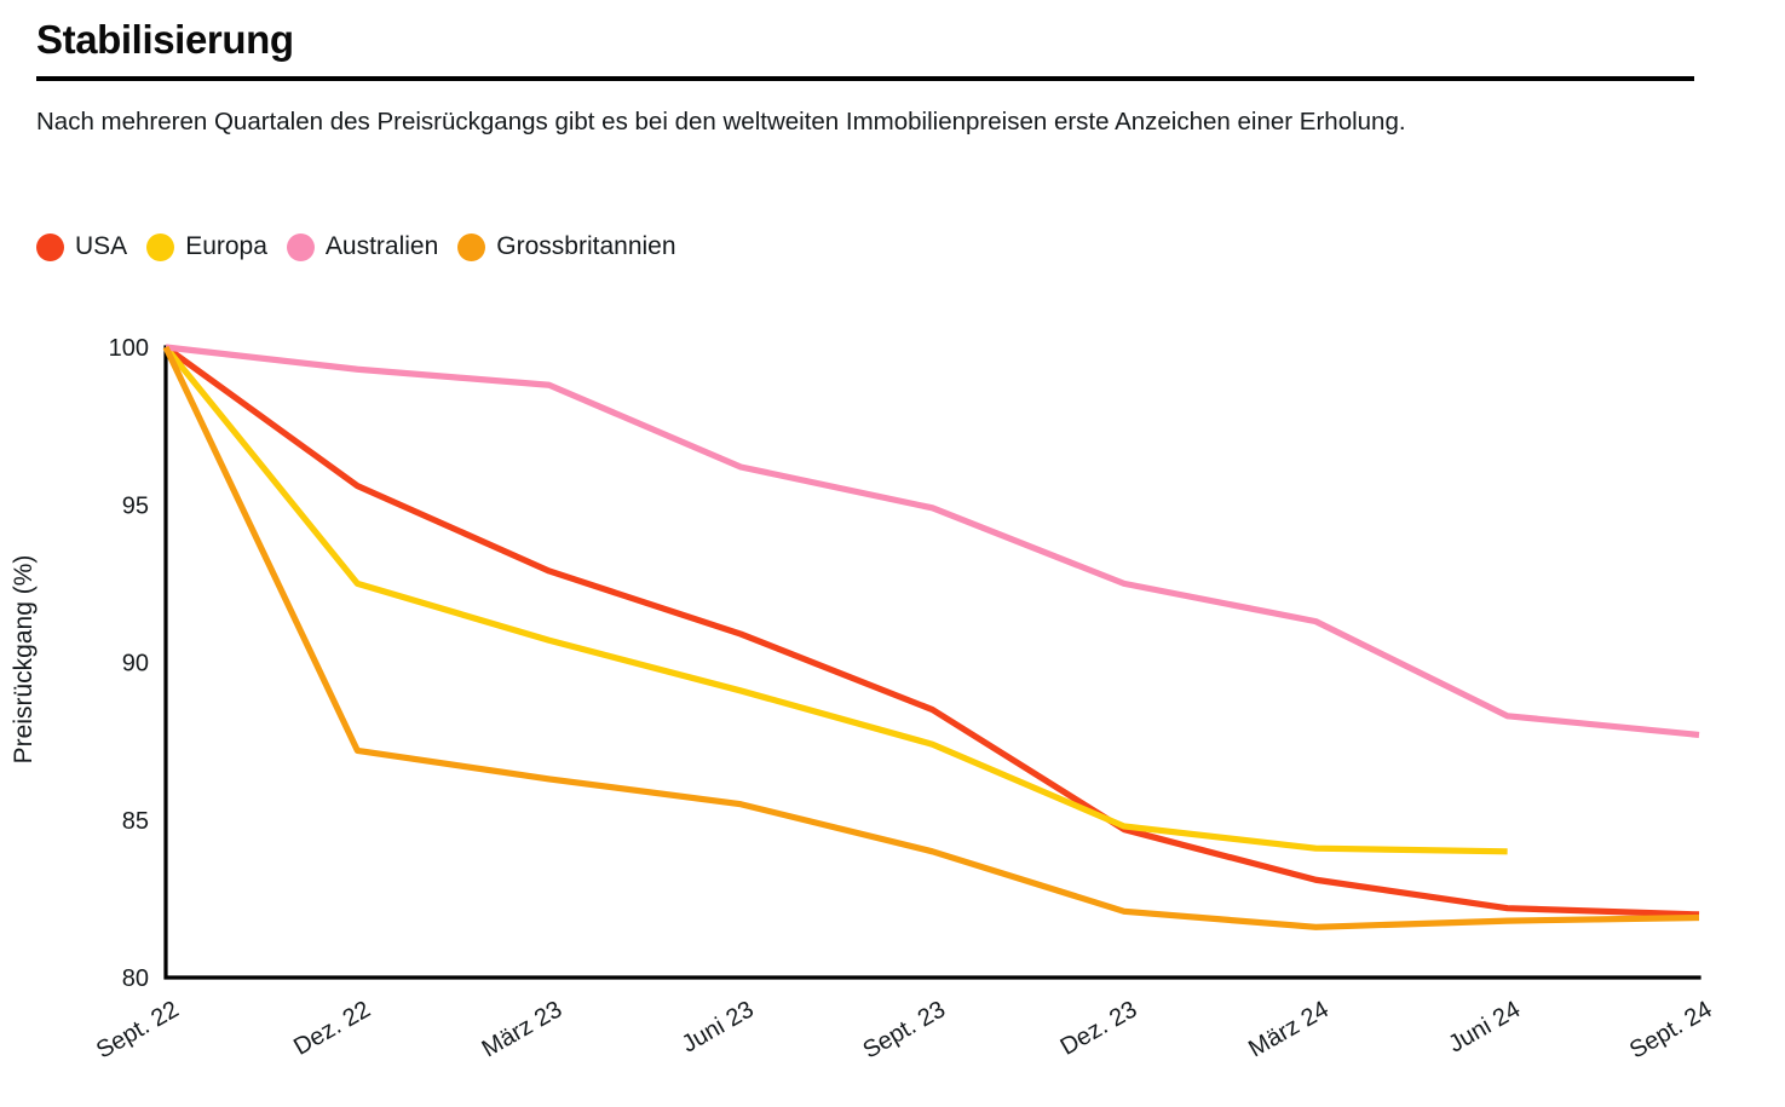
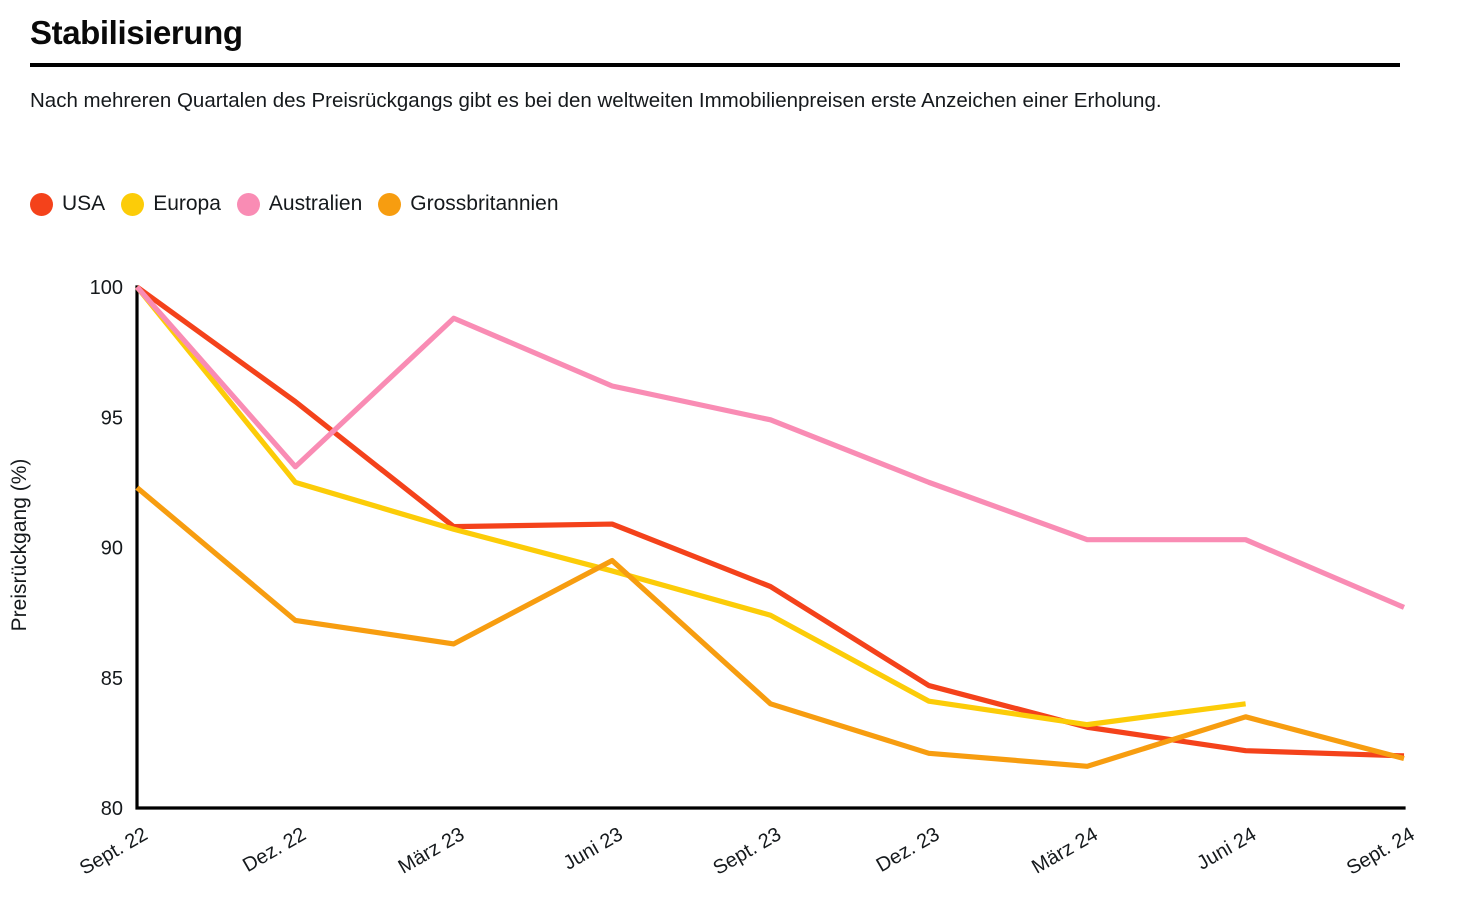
Grossbritannien/Sept. 22: 100.0 -> 92.3
Australien/Dez. 22: 99.3 -> 93.1
USA/März 23: 92.9 -> 90.8
Grossbritannien/Juni 23: 85.5 -> 89.5
Europa/Dez. 23: 84.8 -> 84.1
Europa/März 24: 84.1 -> 83.2
Australien/März 24: 91.3 -> 90.3
Australien/Juni 24: 88.3 -> 90.3
Grossbritannien/Juni 24: 81.8 -> 83.5
